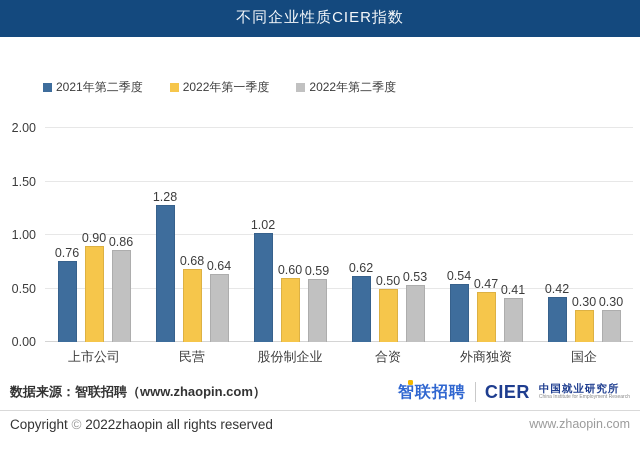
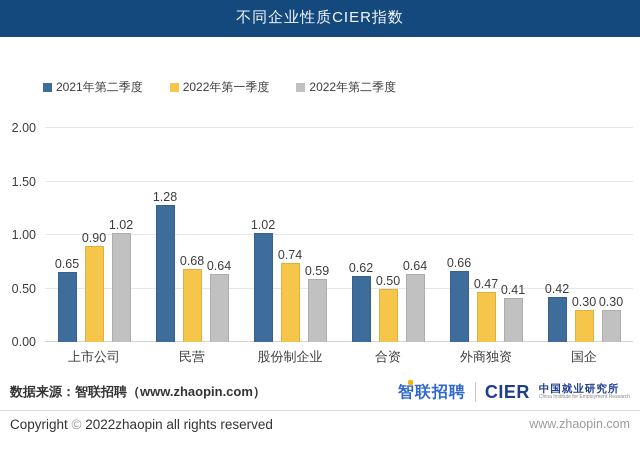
2021年第二季度/上市公司: 0.76 -> 0.65
2022年第二季度/上市公司: 0.86 -> 1.02
2022年第一季度/股份制企业: 0.60 -> 0.74
2022年第二季度/合资: 0.53 -> 0.64
2021年第二季度/外商独资: 0.54 -> 0.66
